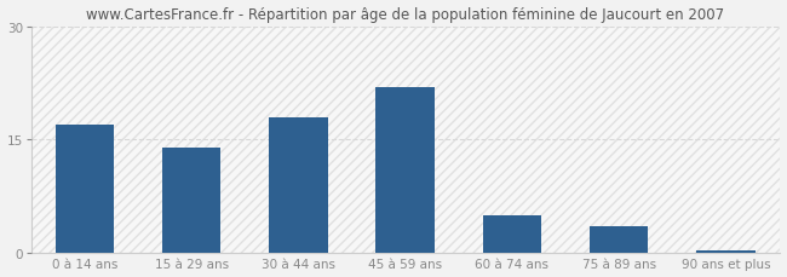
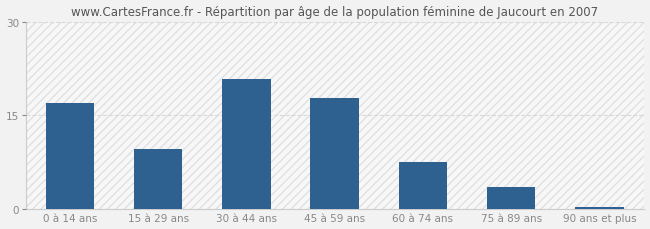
15 à 29 ans: 14.0 -> 9.6
30 à 44 ans: 18.0 -> 20.8
45 à 59 ans: 22.0 -> 17.8
60 à 74 ans: 5.0 -> 7.6
